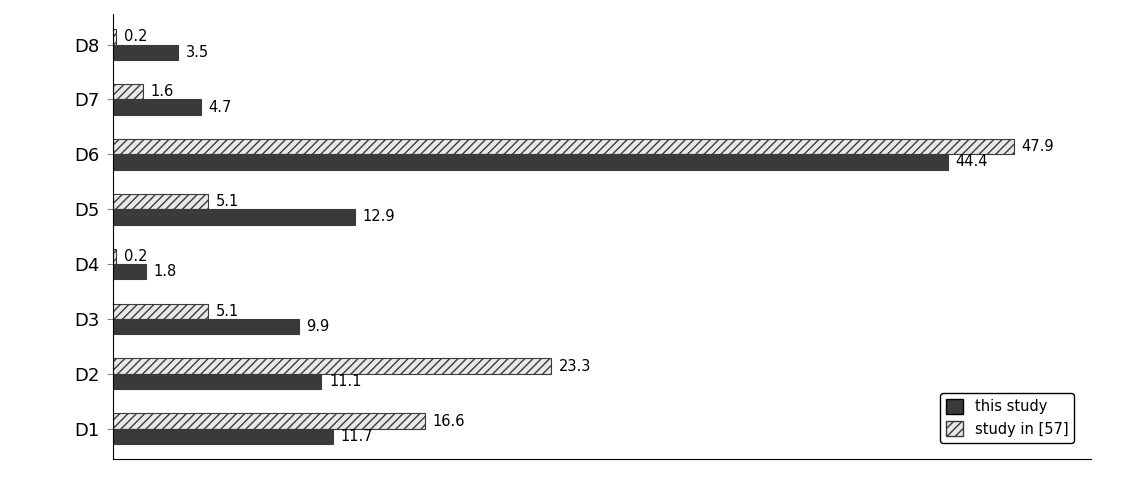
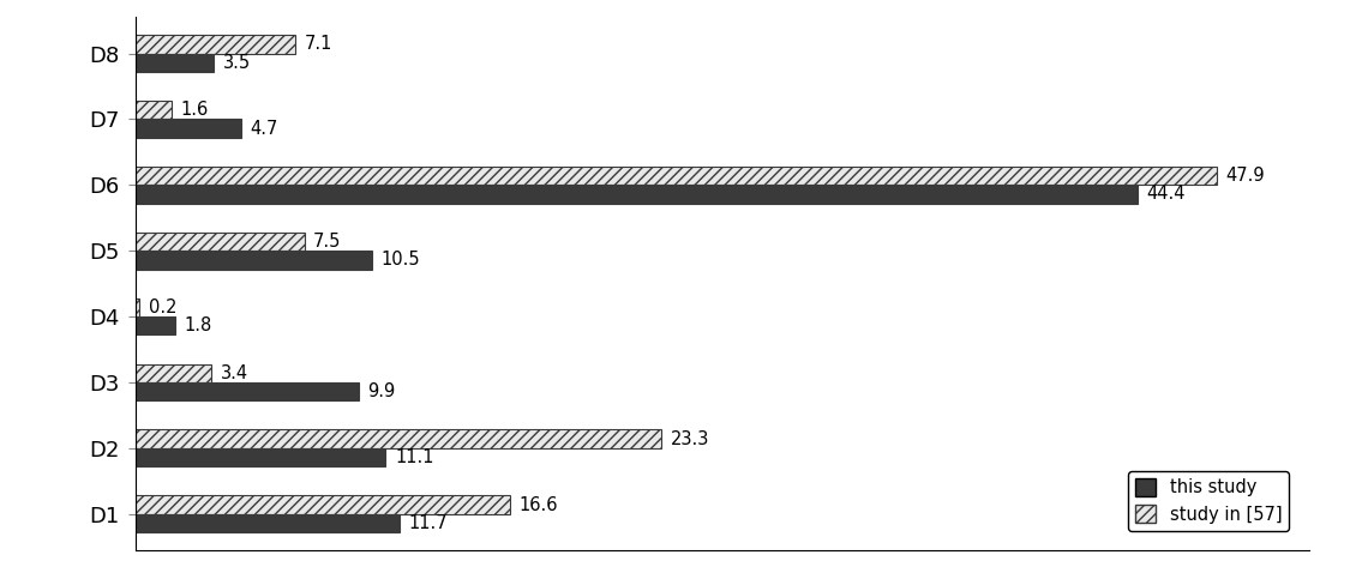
study in [57]/D8: 0.2 -> 7.1
study in [57]/D5: 5.1 -> 7.5
this study/D5: 12.9 -> 10.5
study in [57]/D3: 5.1 -> 3.4
